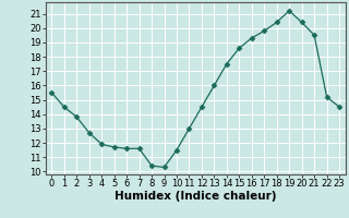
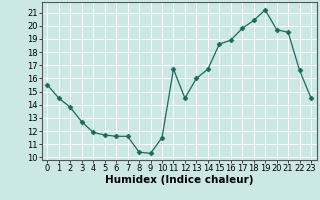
11: 13.0 -> 16.7
14: 17.5 -> 16.7
16: 19.3 -> 18.9
20: 20.4 -> 19.7
22: 15.2 -> 16.6
